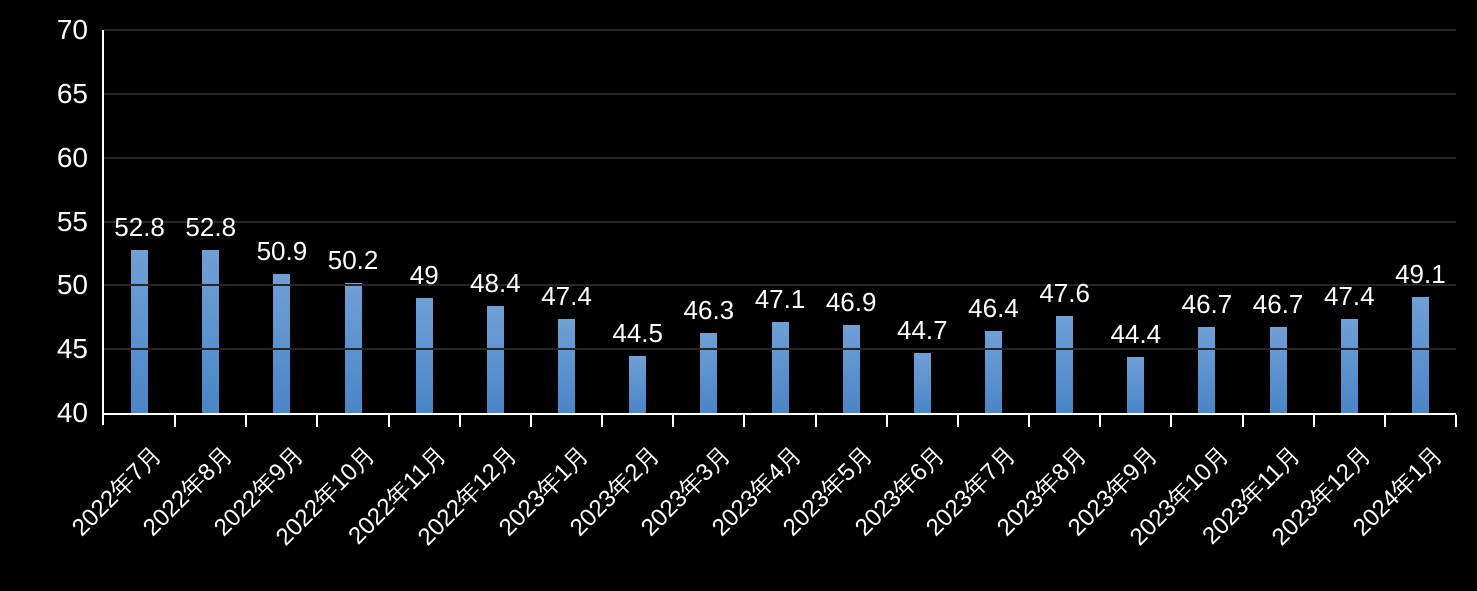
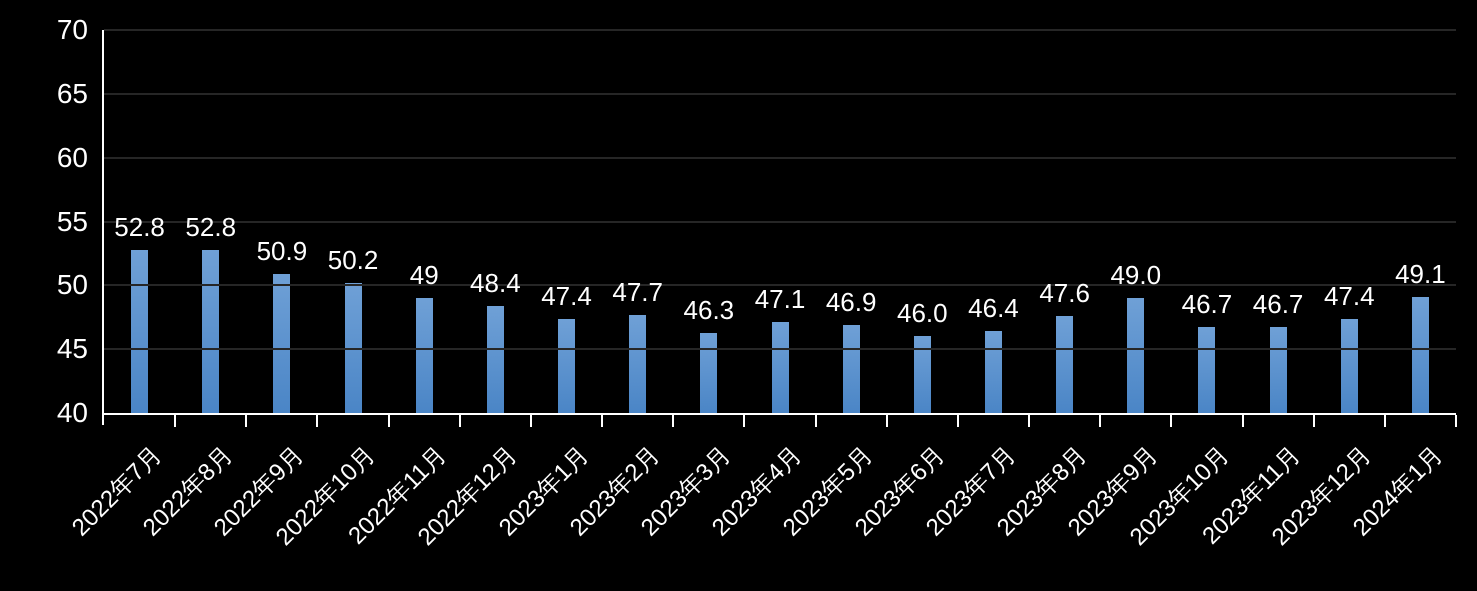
2023年2月: 44.5 -> 47.7
2023年6月: 44.7 -> 46.0
2023年9月: 44.4 -> 49.0
